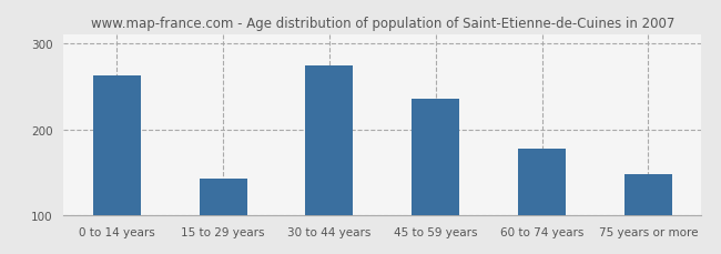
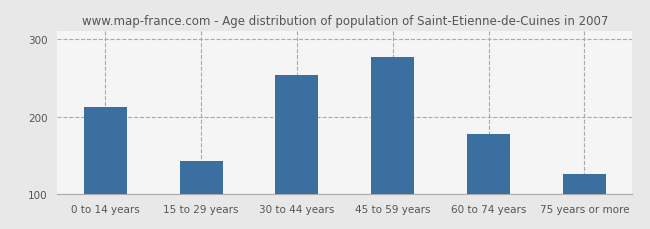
0 to 14 years: 262 -> 212
30 to 44 years: 274 -> 253
45 to 59 years: 236 -> 277
75 years or more: 148 -> 126
